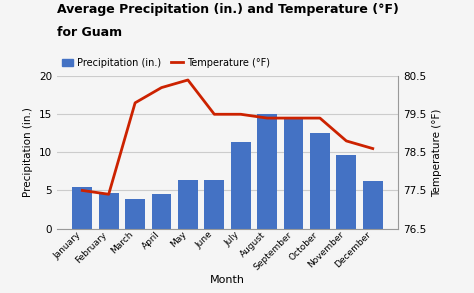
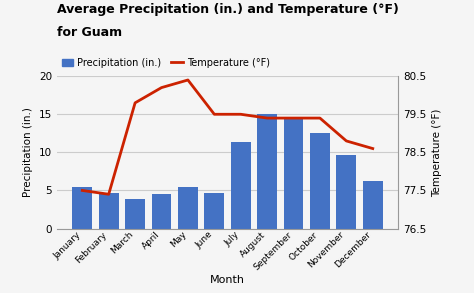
Precipitation (in.)/May: 6.4 -> 5.4
Precipitation (in.)/June: 6.4 -> 4.6
